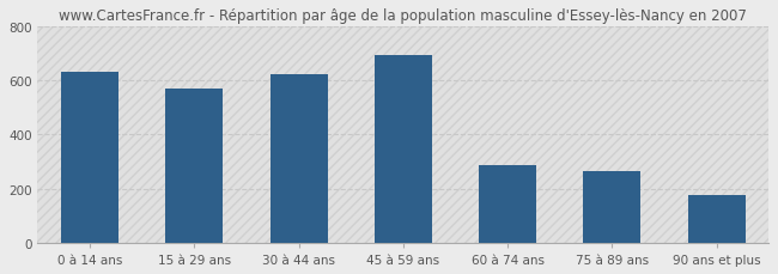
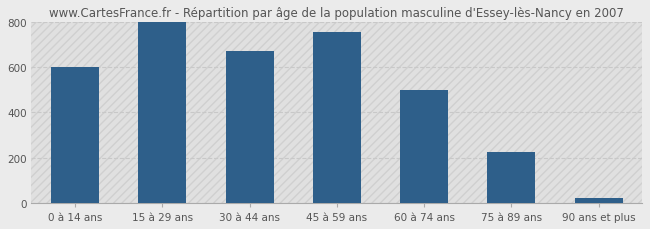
0 à 14 ans: 630 -> 600
15 à 29 ans: 570 -> 800
30 à 44 ans: 620 -> 670
45 à 59 ans: 690 -> 755
60 à 74 ans: 285 -> 500
75 à 89 ans: 265 -> 225
90 ans et plus: 175 -> 20
